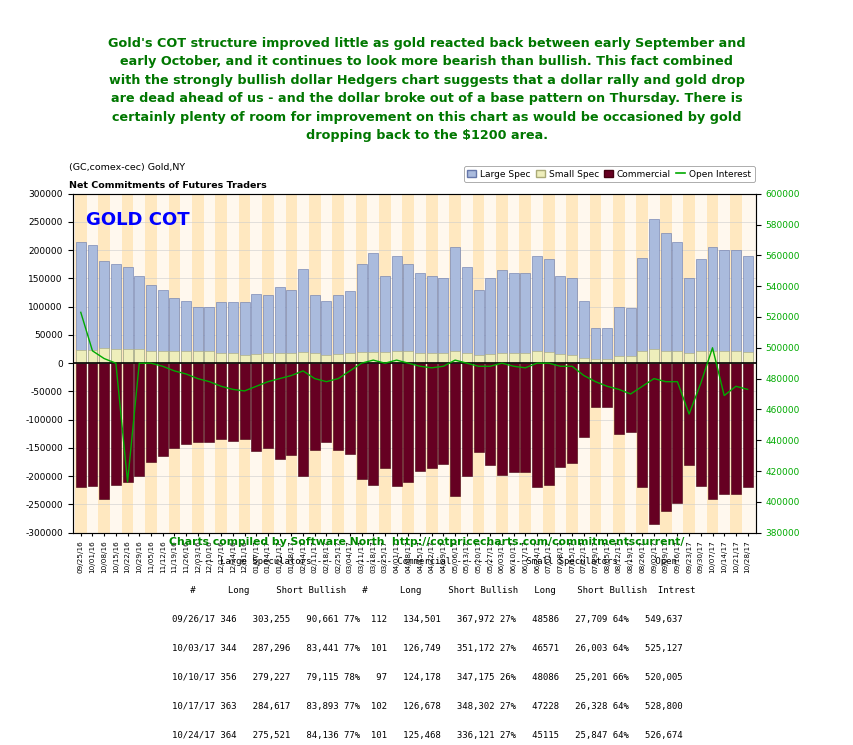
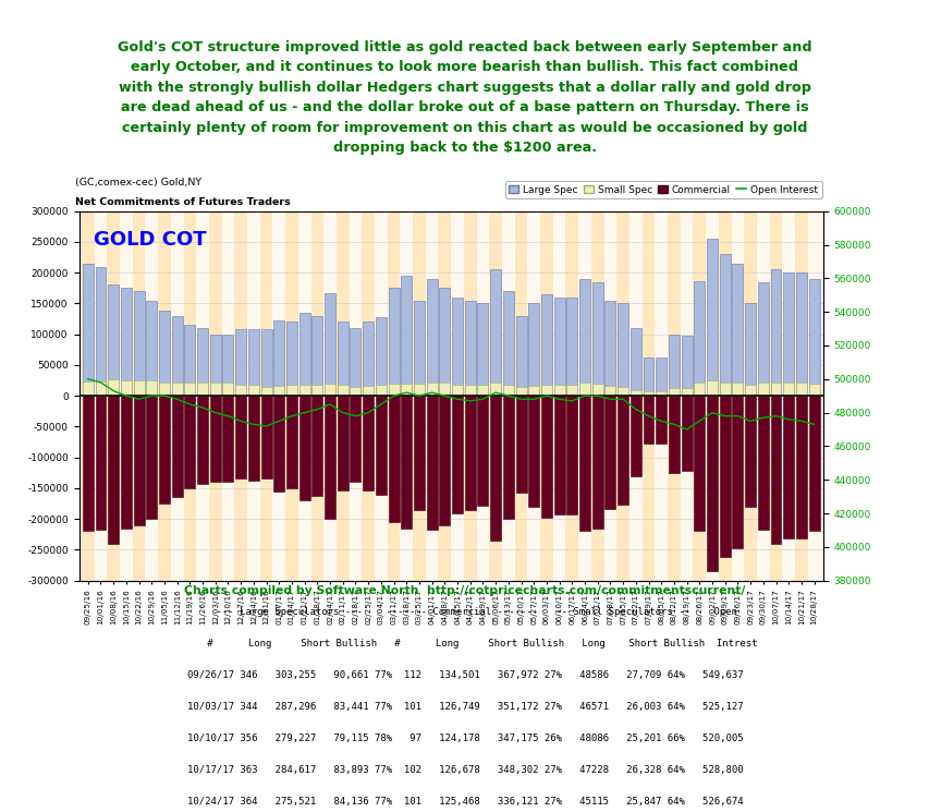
Open Interest/09/25/16: 523000 -> 500000
Open Interest/10/22/16: 413000 -> 488000
Open Interest/09/23/17: 457000 -> 475000
Open Interest/10/07/17: 500000 -> 478000
Open Interest/10/14/17: 469000 -> 476000
